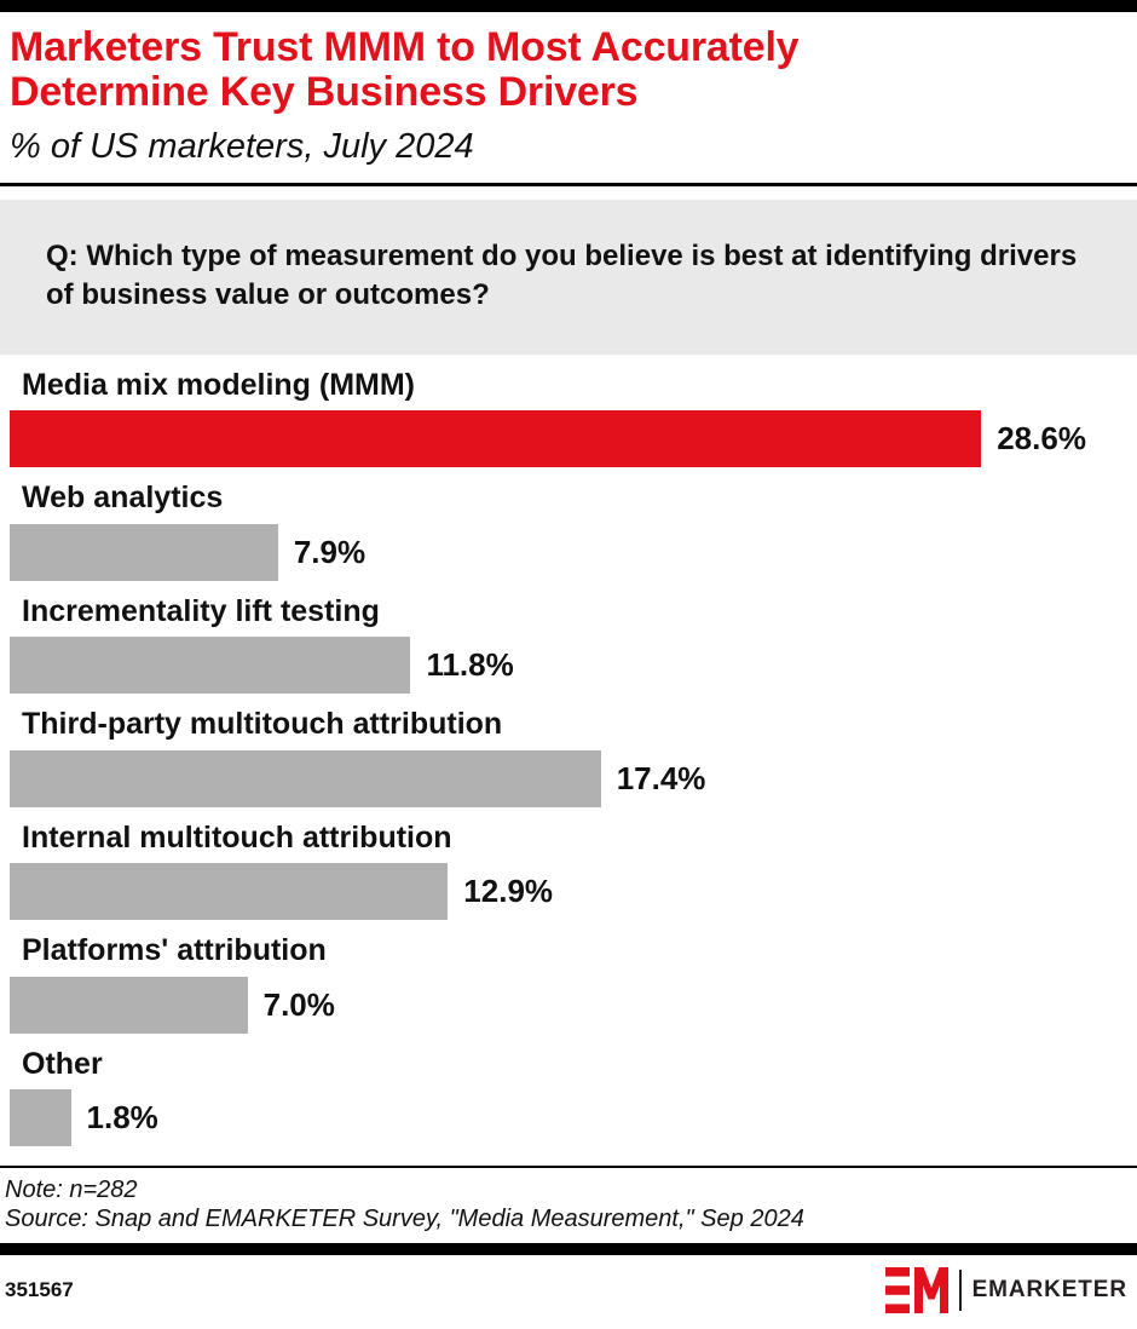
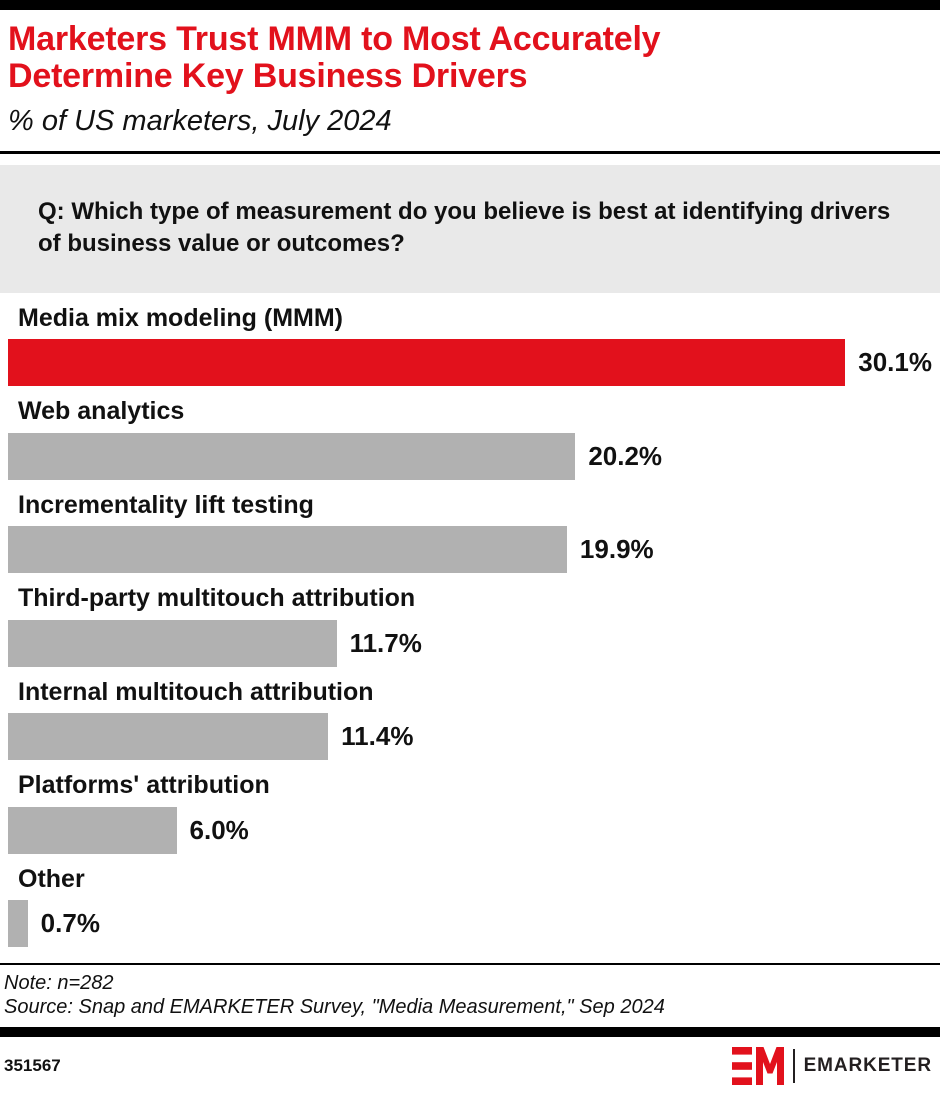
Media mix modeling (MMM): 28.6% -> 30.1%
Web analytics: 7.9% -> 20.2%
Incrementality lift testing: 11.8% -> 19.9%
Third-party multitouch attribution: 17.4% -> 11.7%
Internal multitouch attribution: 12.9% -> 11.4%
Platforms' attribution: 7.0% -> 6.0%
Other: 1.8% -> 0.7%
